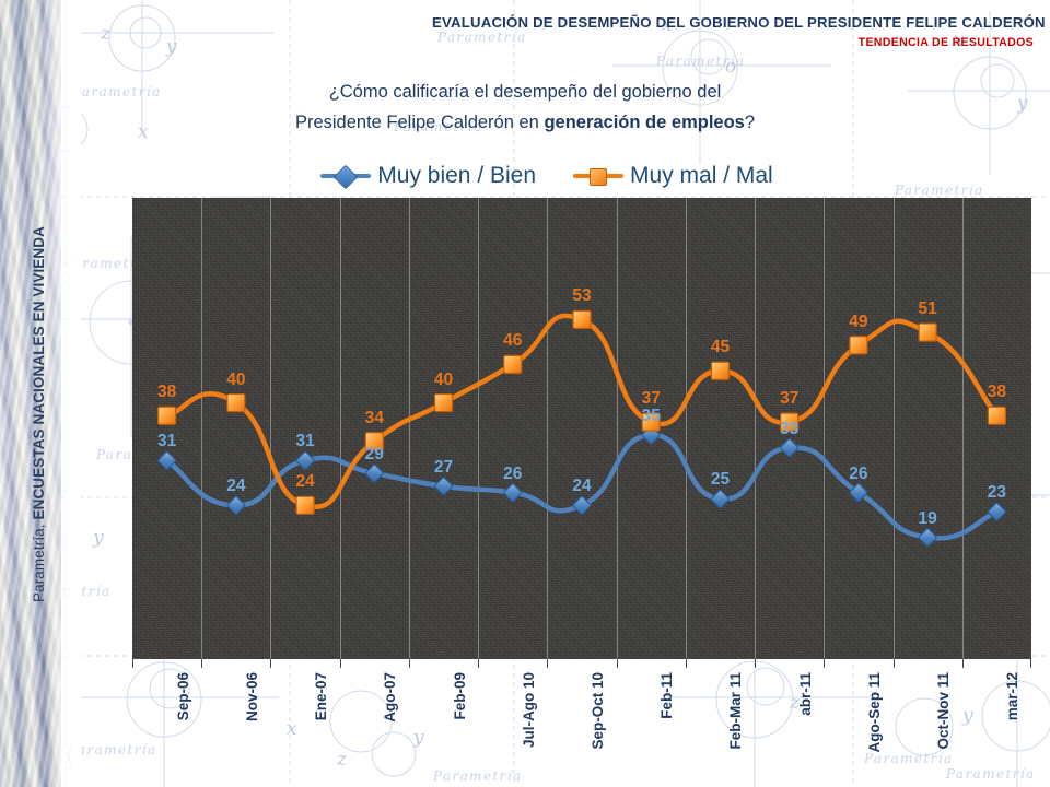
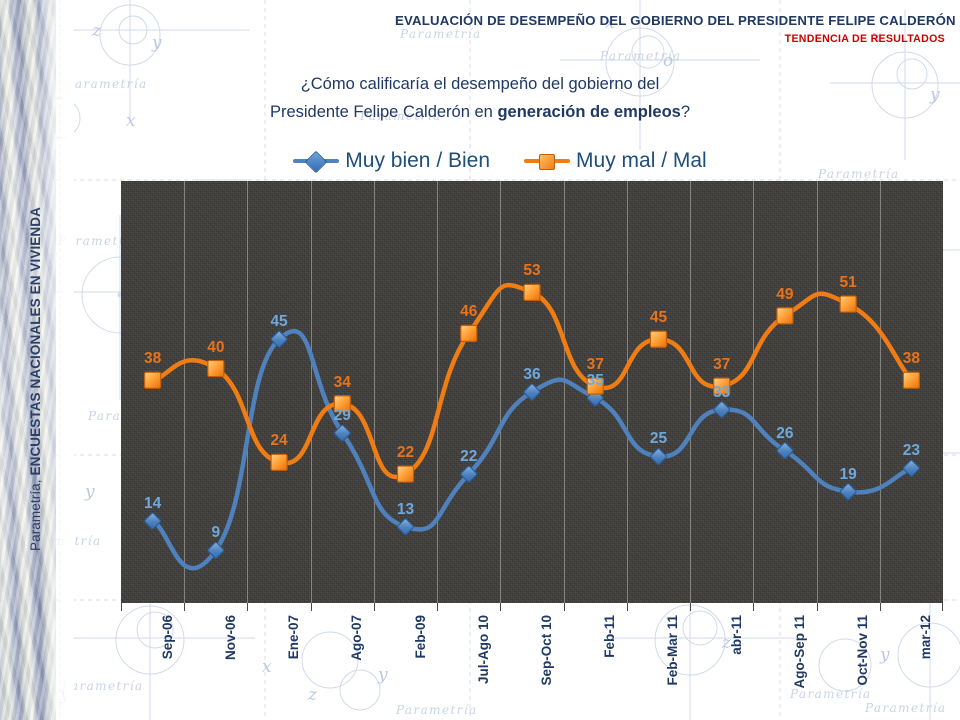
Muy bien / Bien/Sep-06: 31 -> 14
Muy bien / Bien/Nov-06: 24 -> 9
Muy bien / Bien/Ene-07: 31 -> 45
Muy bien / Bien/Feb-09: 27 -> 13
Muy mal / Mal/Feb-09: 40 -> 22
Muy bien / Bien/Jul-Ago 10: 26 -> 22
Muy bien / Bien/Sep-Oct 10: 24 -> 36
